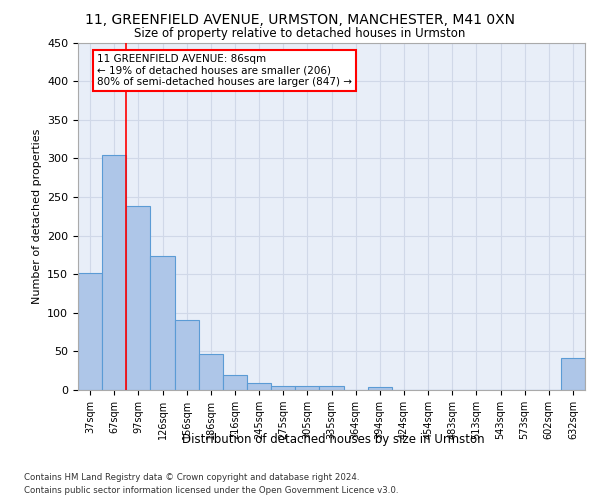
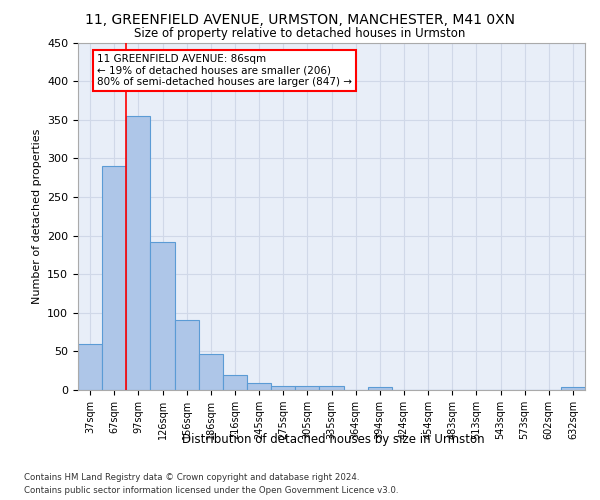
37sqm: 152 -> 59
67sqm: 304 -> 290
97sqm: 238 -> 355
126sqm: 174 -> 192
632sqm: 42 -> 4
